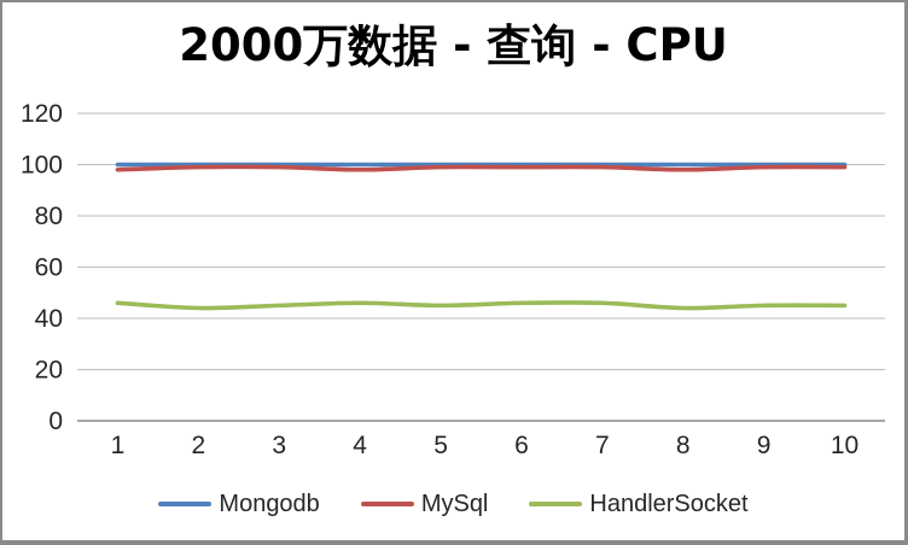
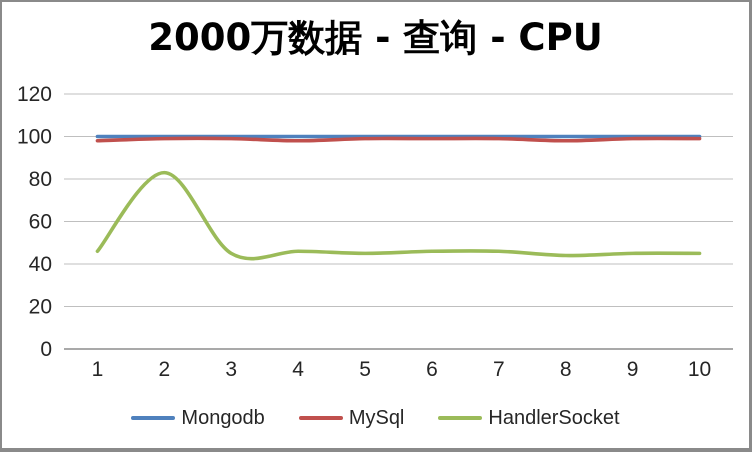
HandlerSocket/2: 44 -> 83
